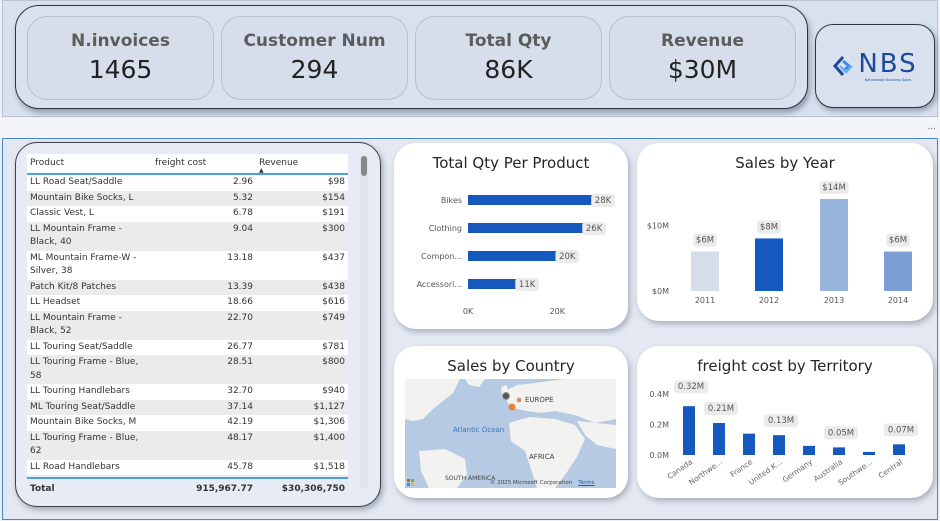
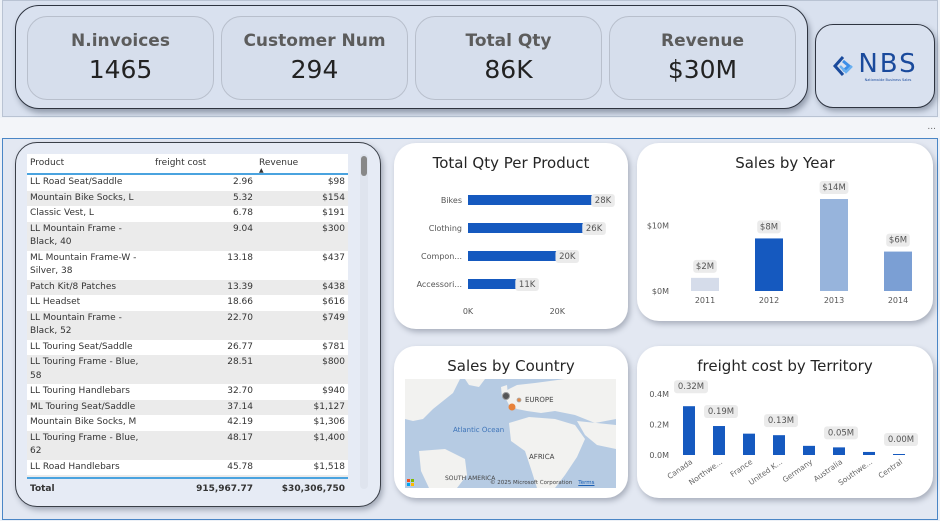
Sales by Year/2011: $6M -> $2M
freight cost by Territory/Northwe...: 0.21M -> 0.19M
freight cost by Territory/Central: 0.07M -> 0.00M
